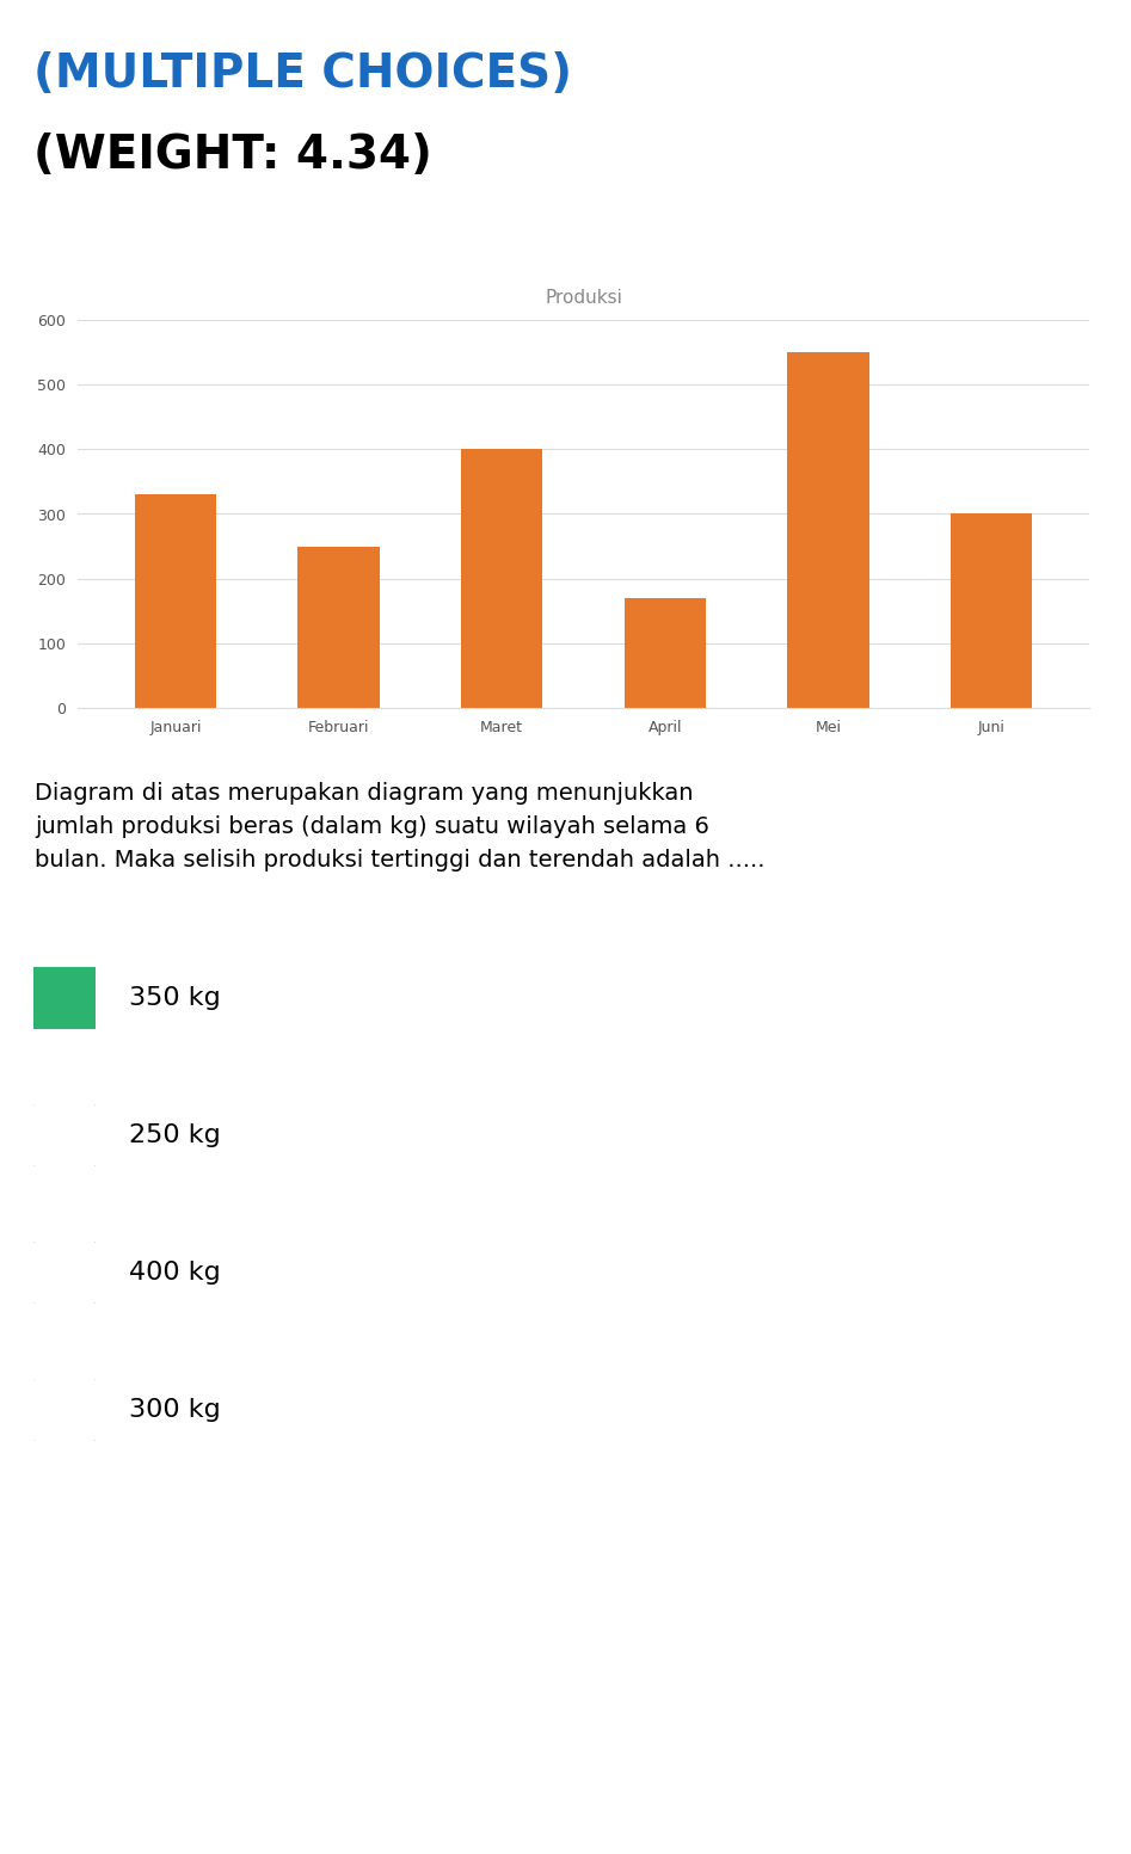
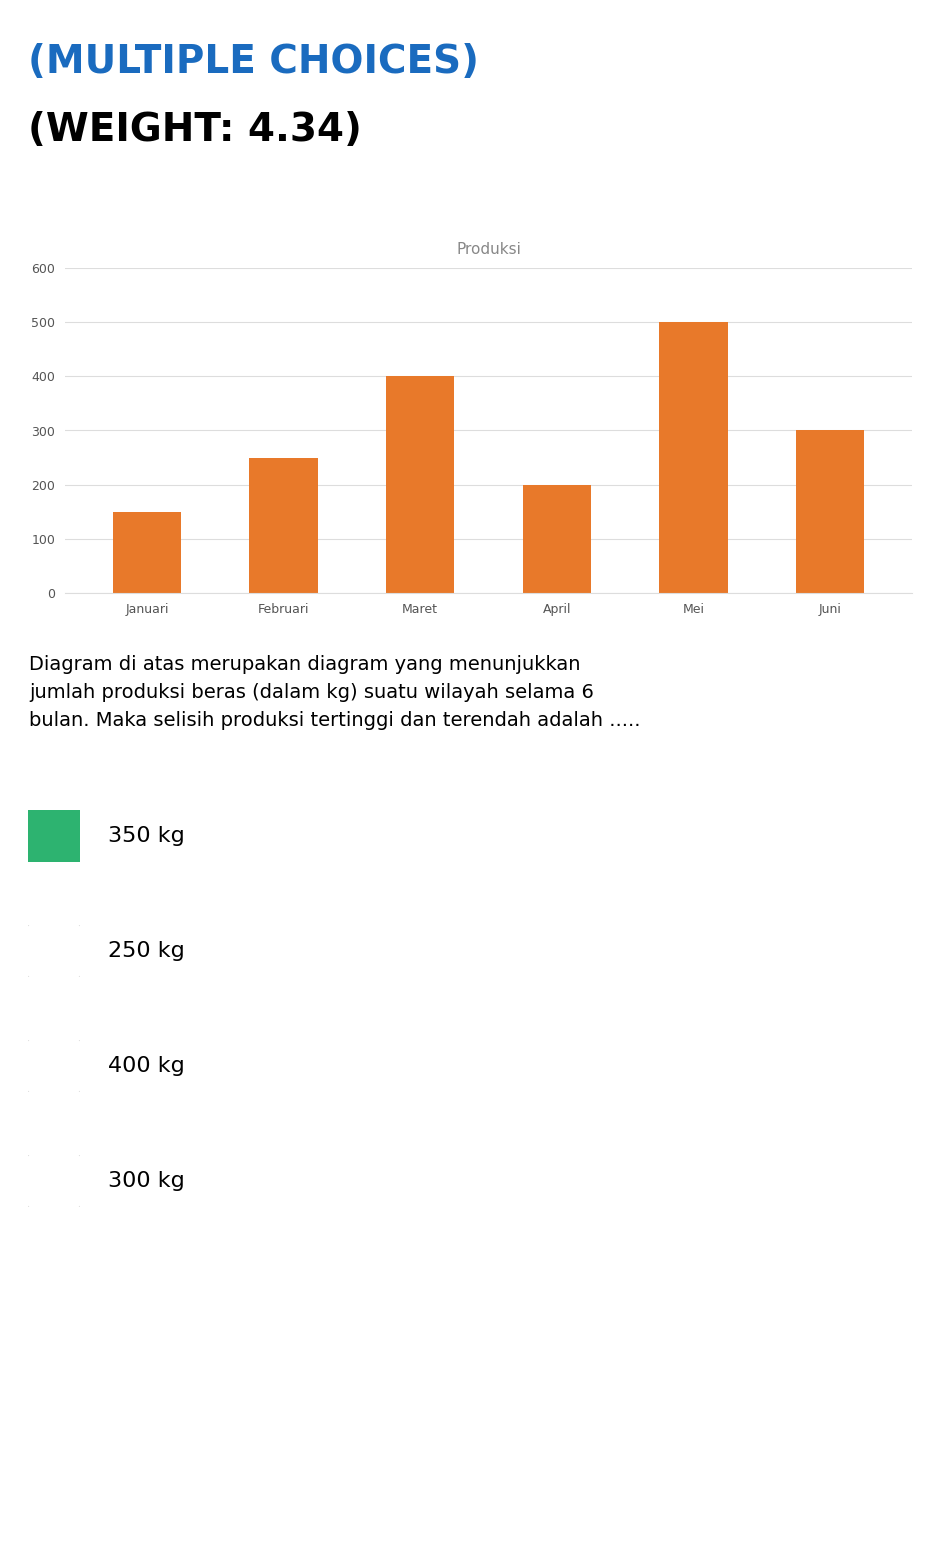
Januari: 330 -> 150
April: 170 -> 200
Mei: 550 -> 500
